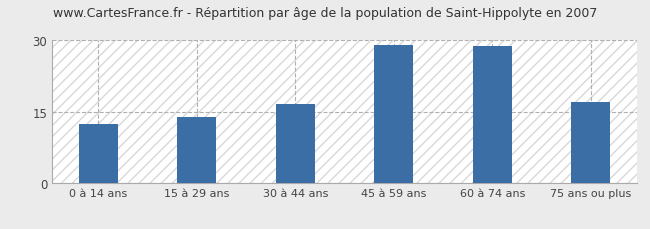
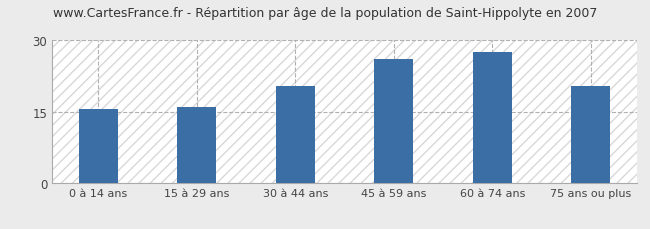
0 à 14 ans: 12.5 -> 15.5
15 à 29 ans: 13.8 -> 16.0
30 à 44 ans: 16.6 -> 20.5
45 à 59 ans: 29.0 -> 26.0
60 à 74 ans: 28.8 -> 27.5
75 ans ou plus: 17.1 -> 20.5
